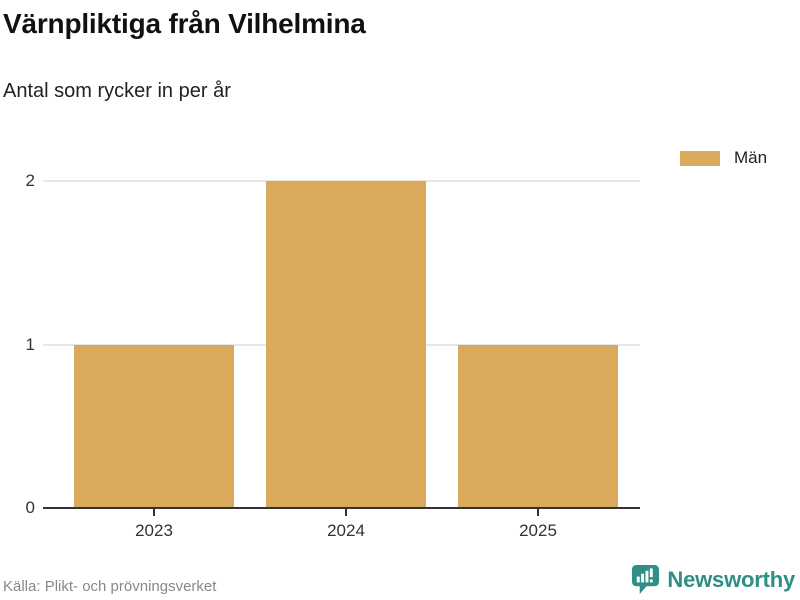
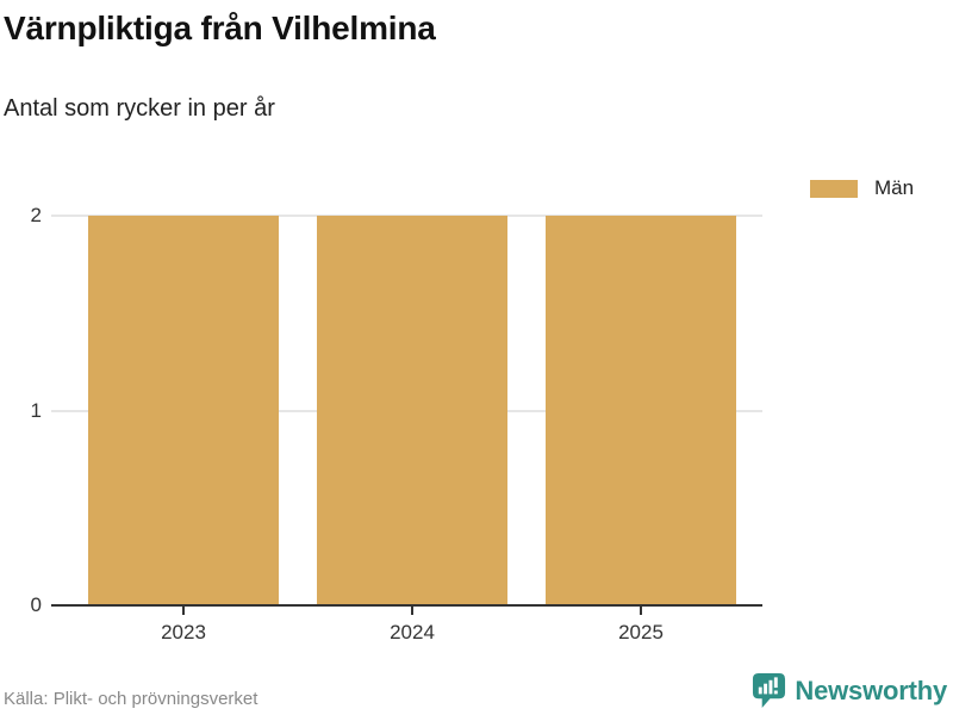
2023: 1 -> 2
2025: 1 -> 2
